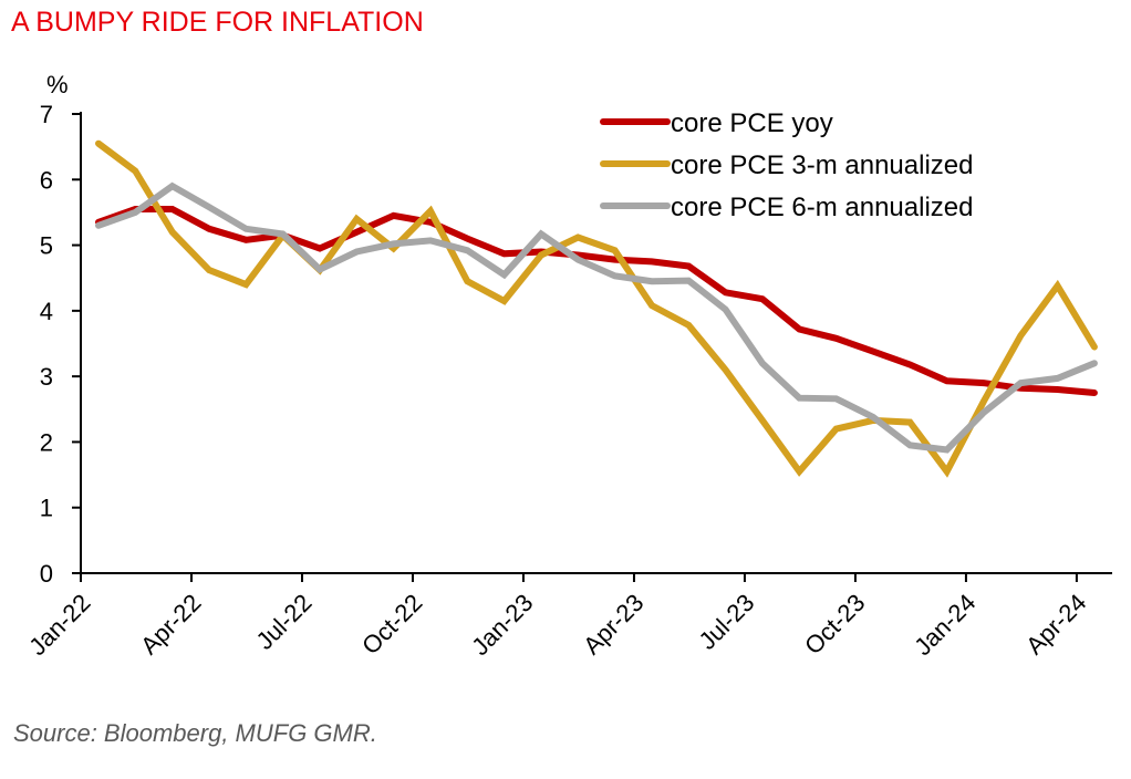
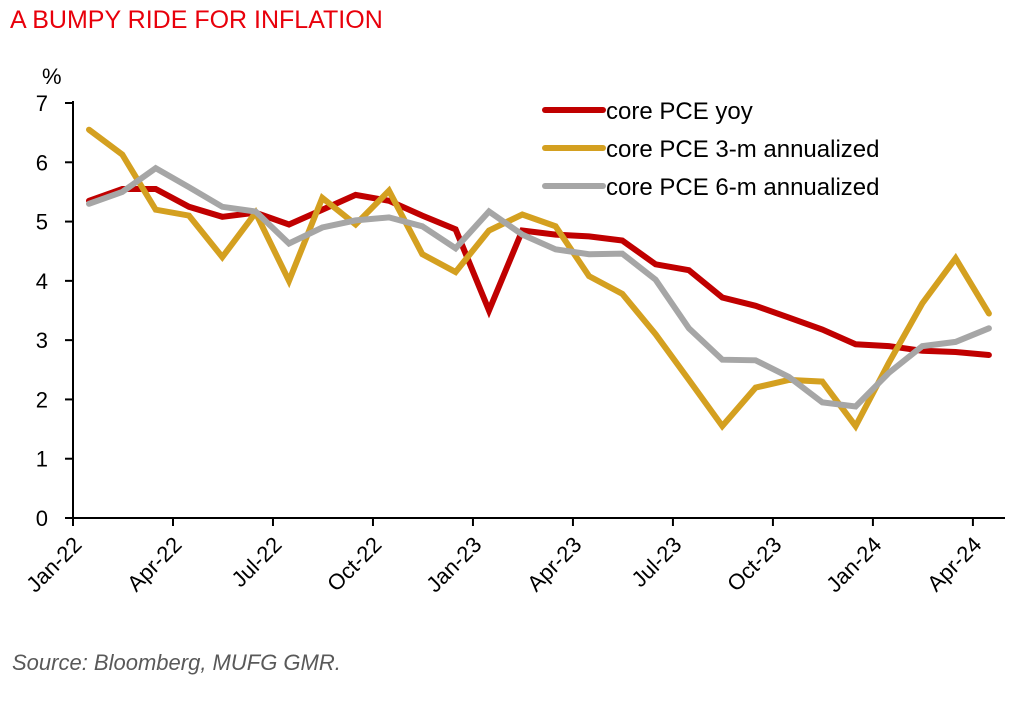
core PCE 3-m annualized/Apr-22: 4.6 -> 5.1
core PCE 3-m annualized/Jul-22: 4.6 -> 4.0
core PCE yoy/Jan-23: 4.9 -> 3.5
